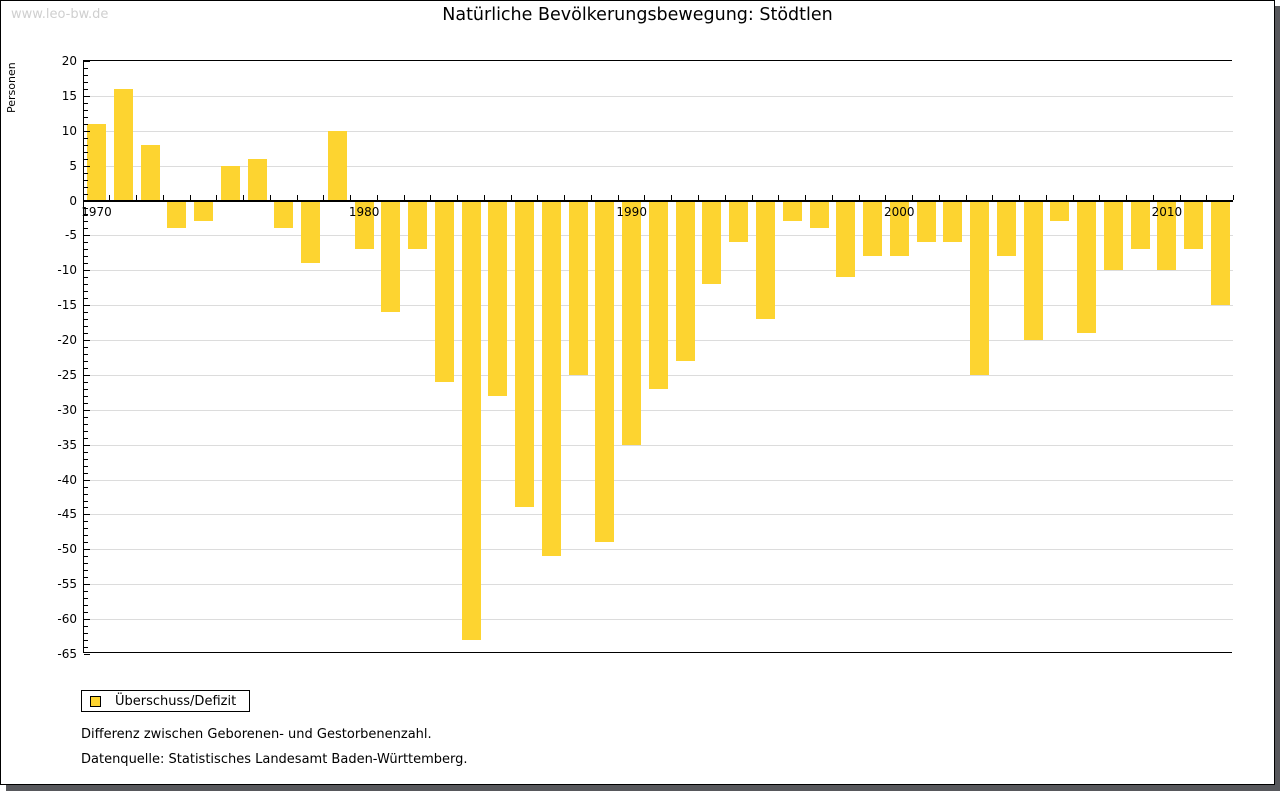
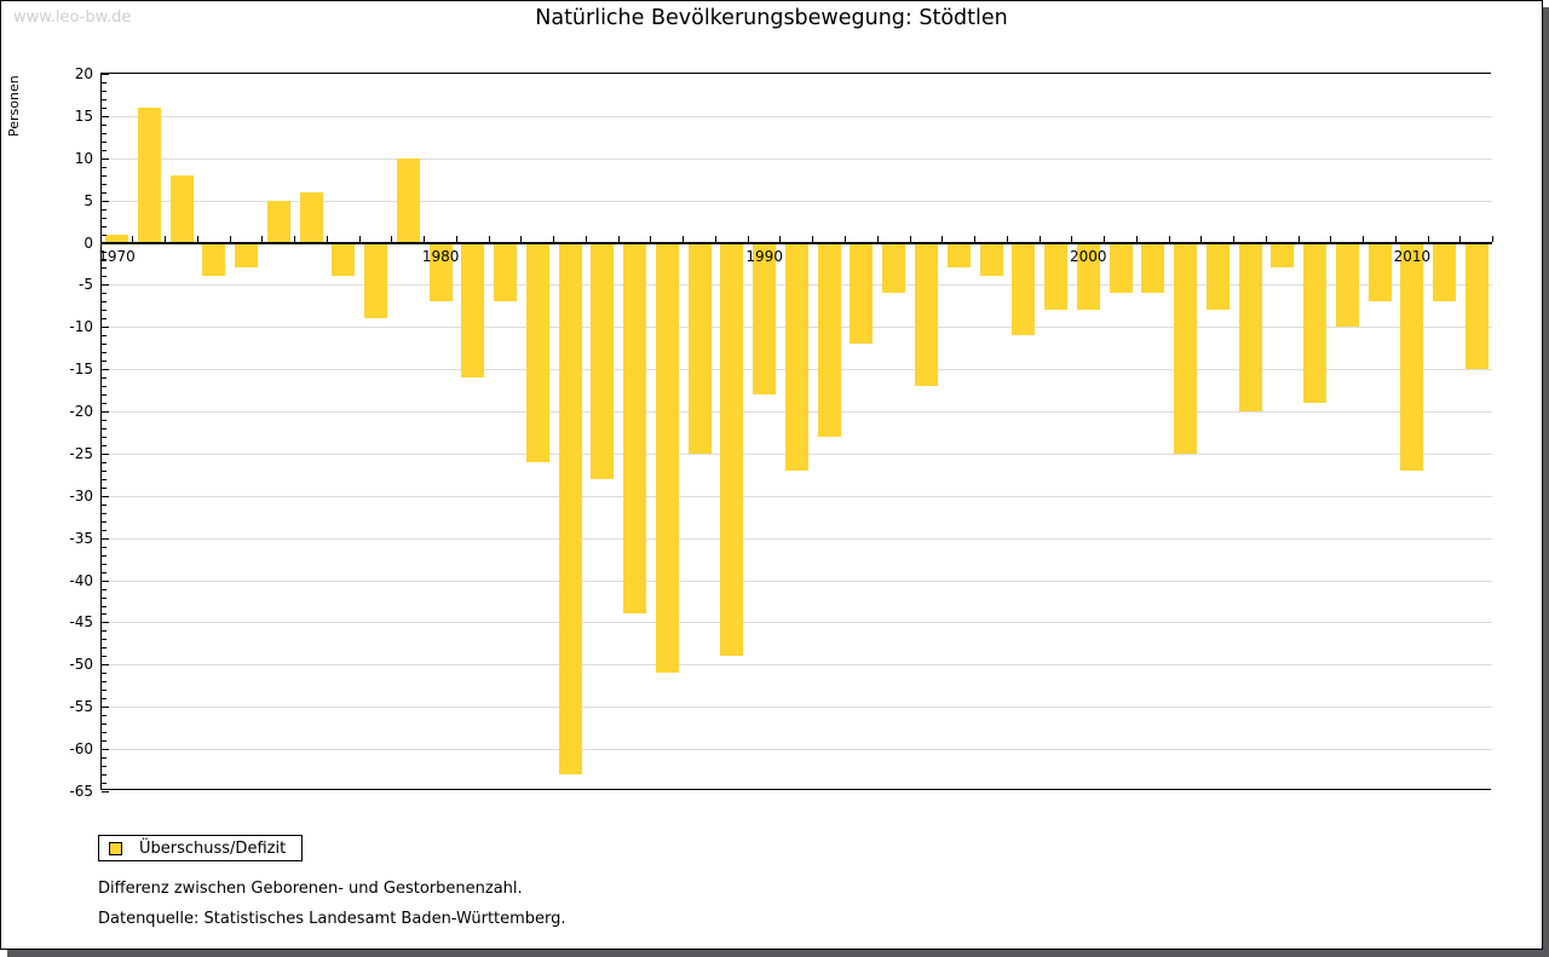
1970: 11 -> 1
1990: -35 -> -18
2010: -10 -> -27
